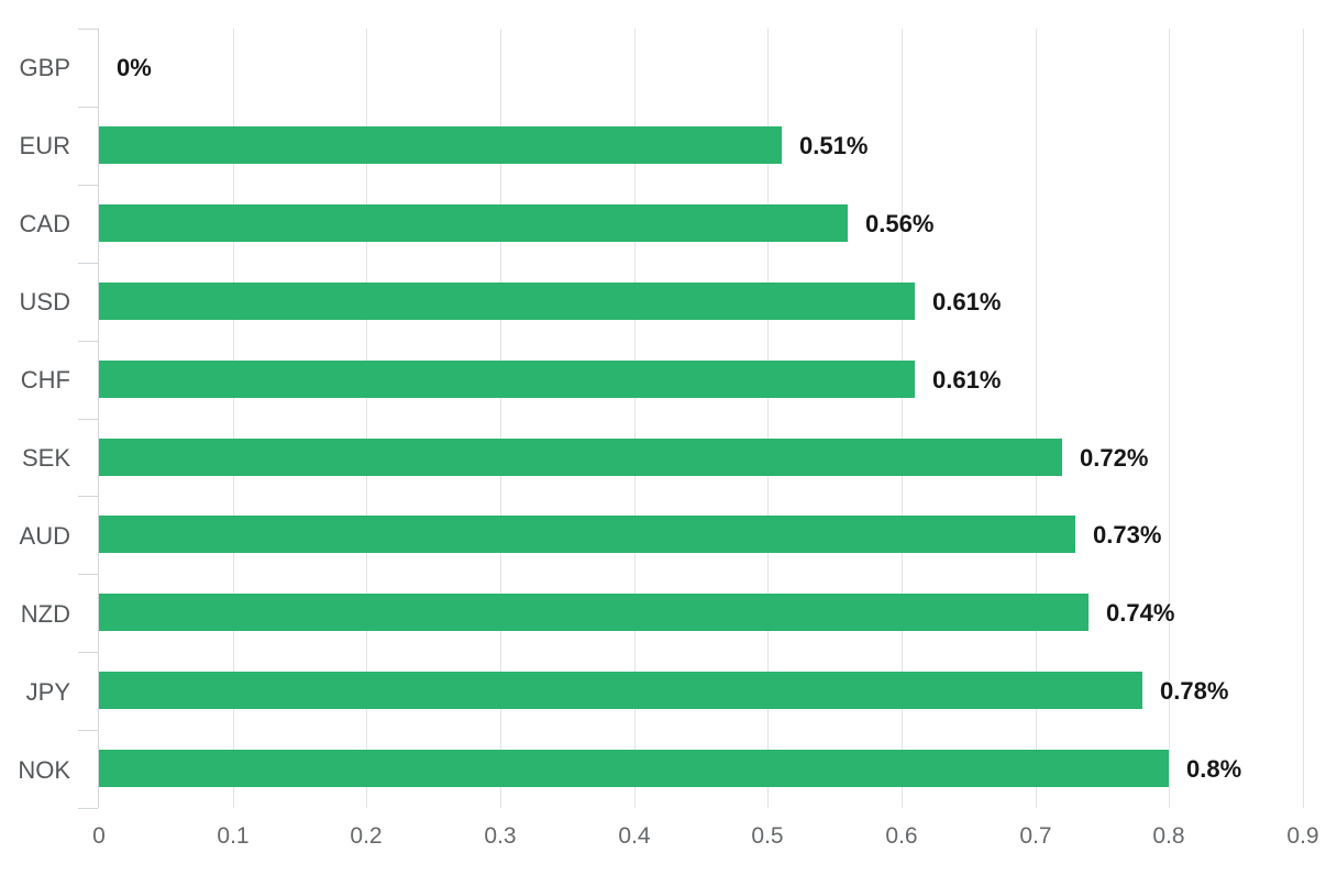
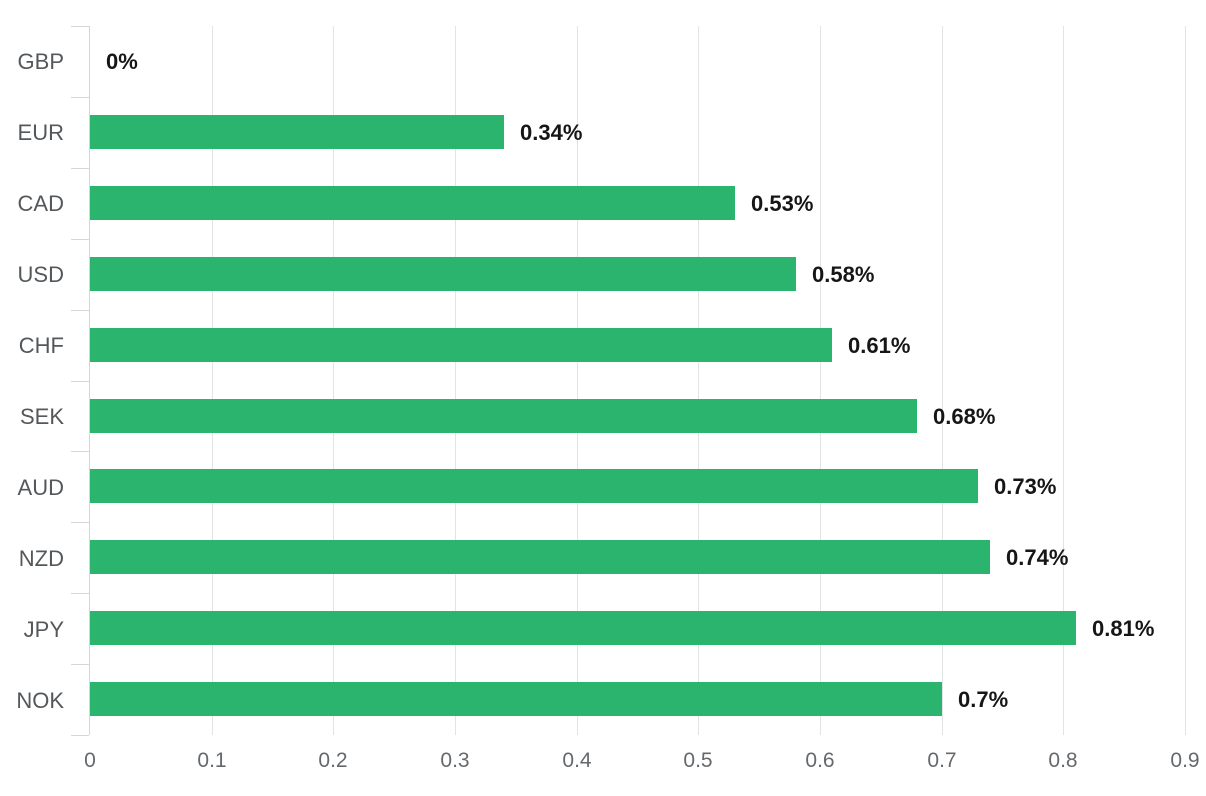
EUR: 0.51% -> 0.34%
CAD: 0.56% -> 0.53%
USD: 0.61% -> 0.58%
SEK: 0.72% -> 0.68%
JPY: 0.78% -> 0.81%
NOK: 0.8% -> 0.7%
